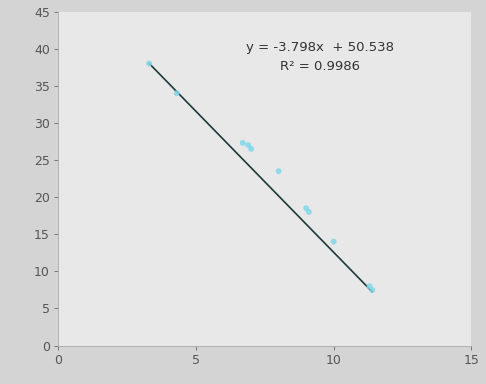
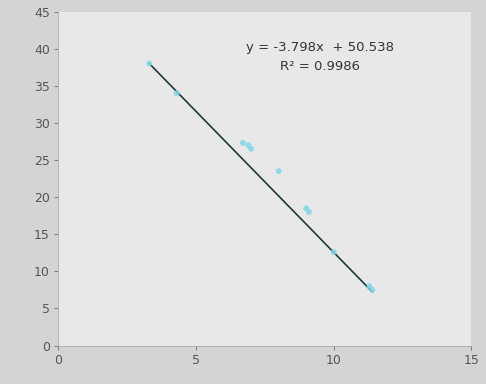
10: 14.0 -> 12.6
